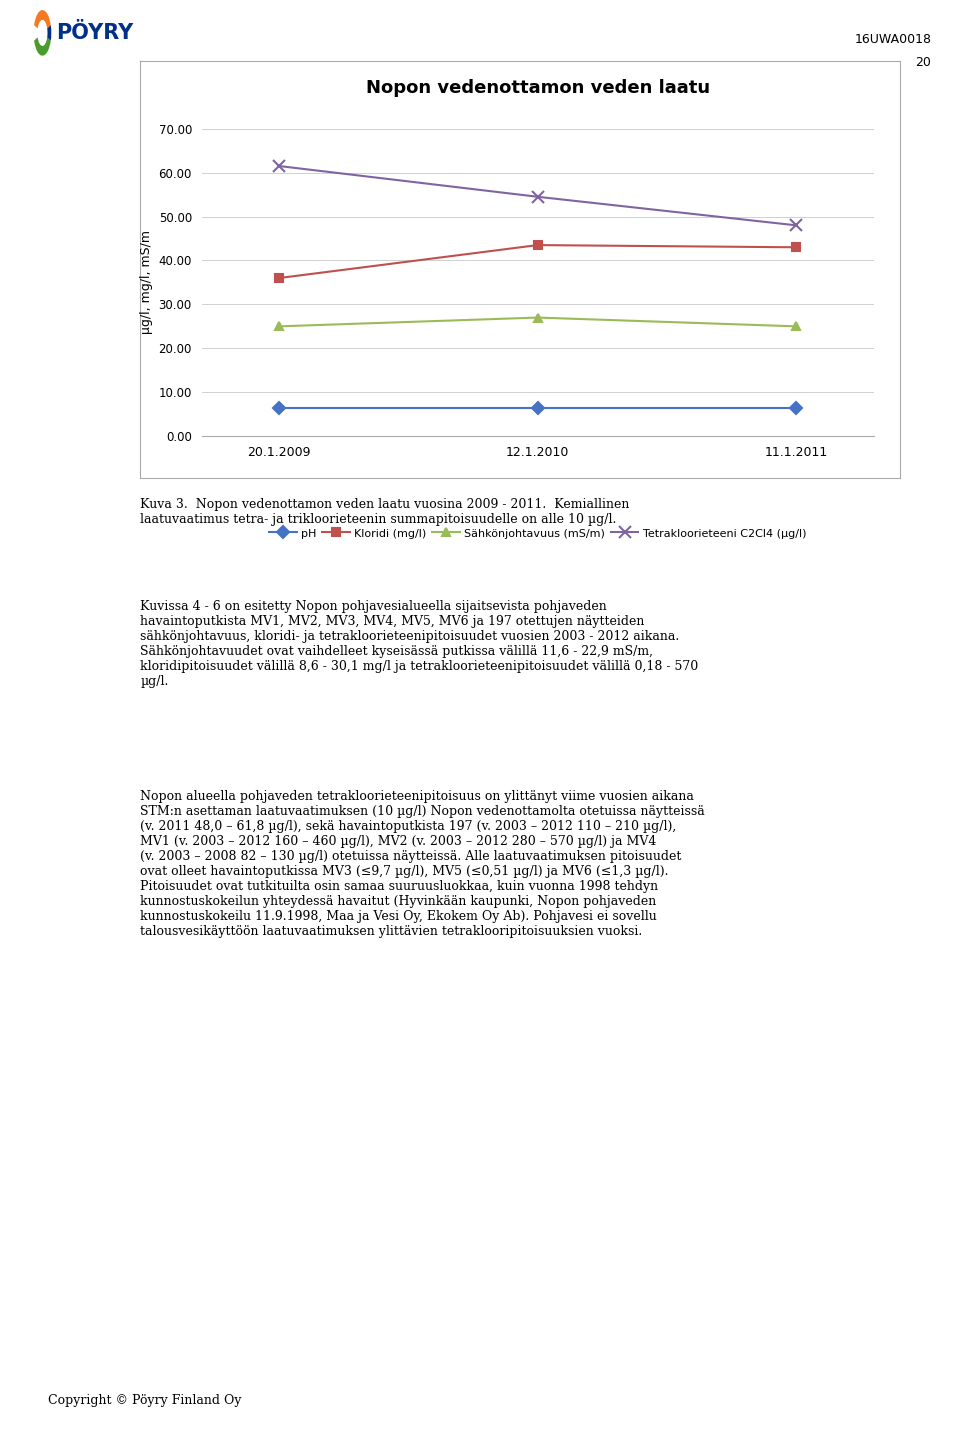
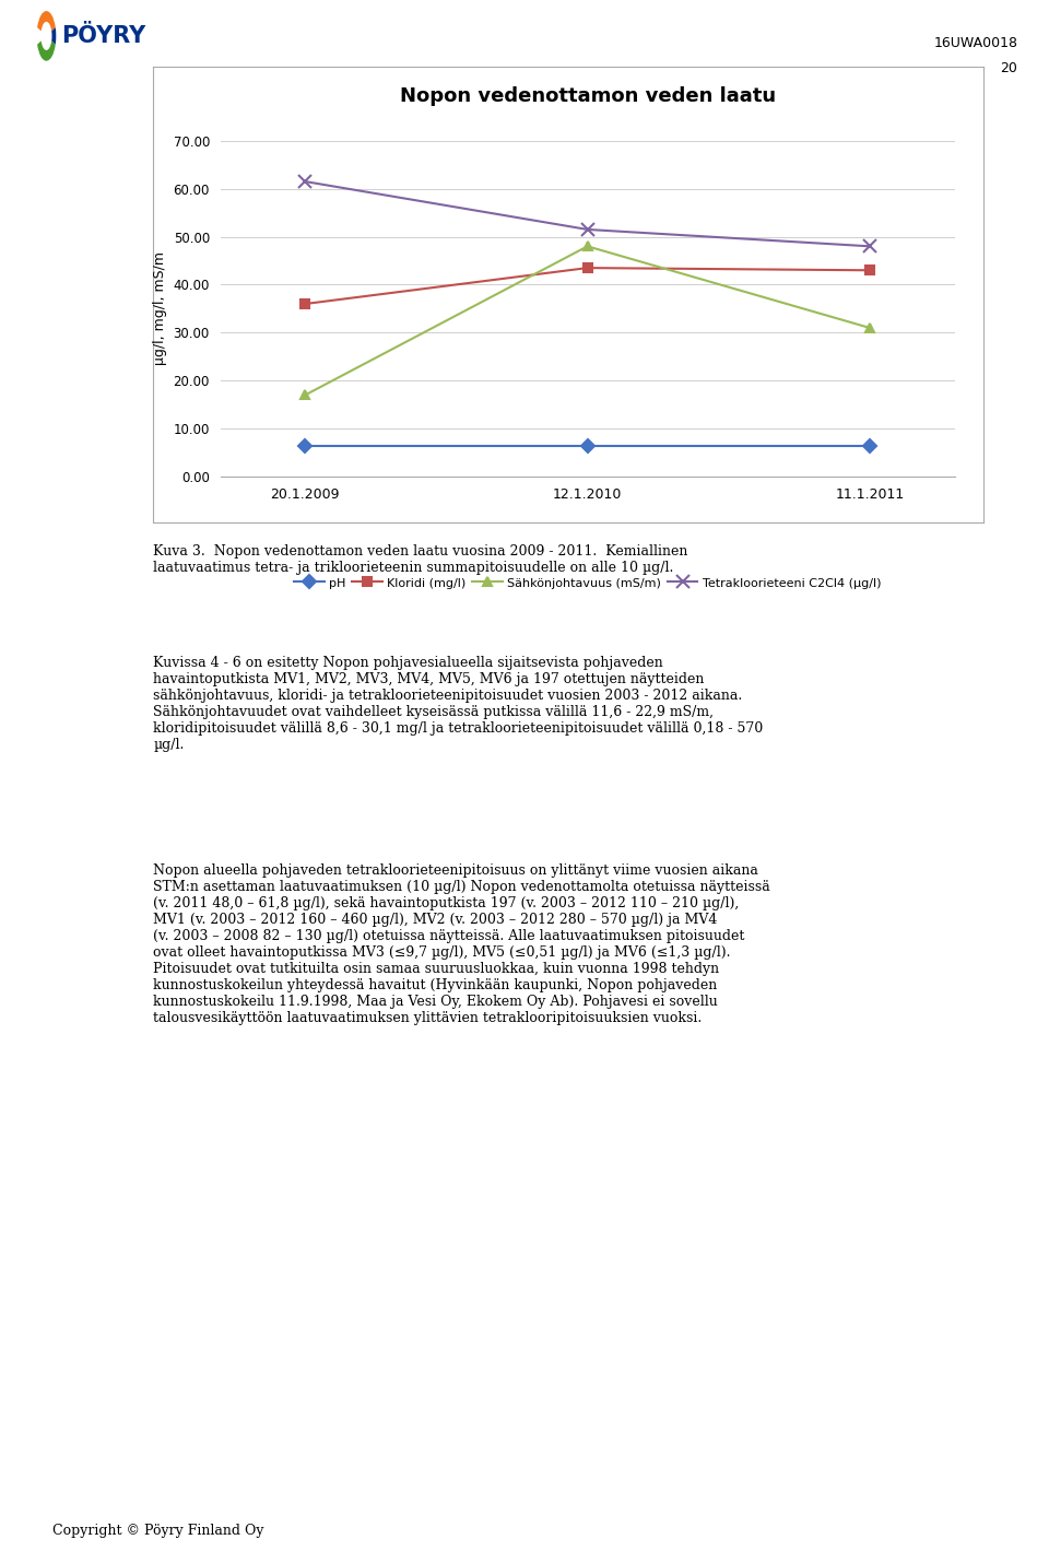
Sähkönjohtavuus (mS/m)/20.1.2009: 25 -> 17
Sähkönjohtavuus (mS/m)/12.1.2010: 27 -> 48
Tetrakloorieteeni C2Cl4 (µg/l)/12.1.2010: 54.5 -> 51.5
Sähkönjohtavuus (mS/m)/11.1.2011: 25 -> 31
